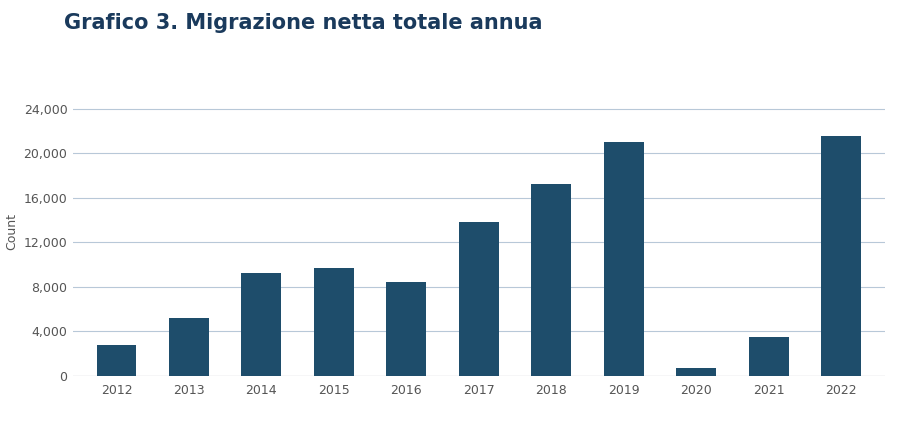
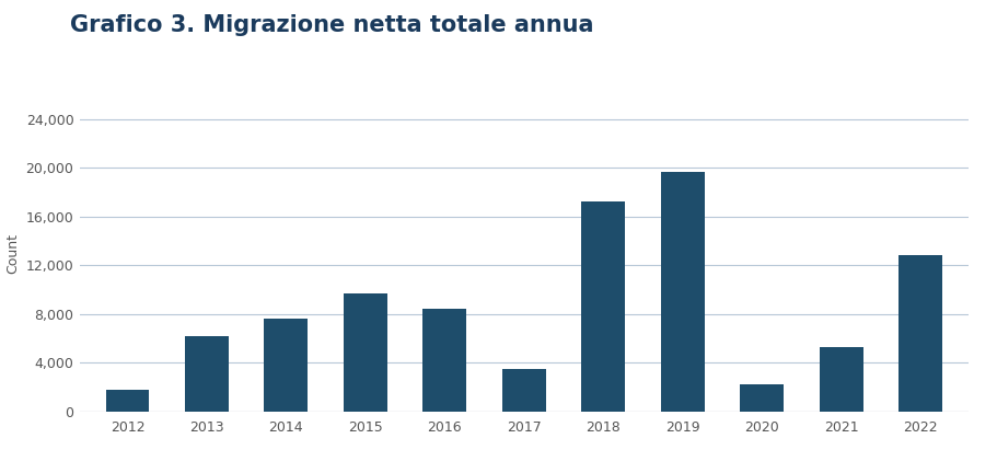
2012: 2,800 -> 1,800
2013: 5,200 -> 6,200
2014: 9,200 -> 7,600
2017: 13,800 -> 3,500
2019: 21,000 -> 19,700
2020: 700 -> 2,200
2021: 3,500 -> 5,300
2022: 21,500 -> 12,800
